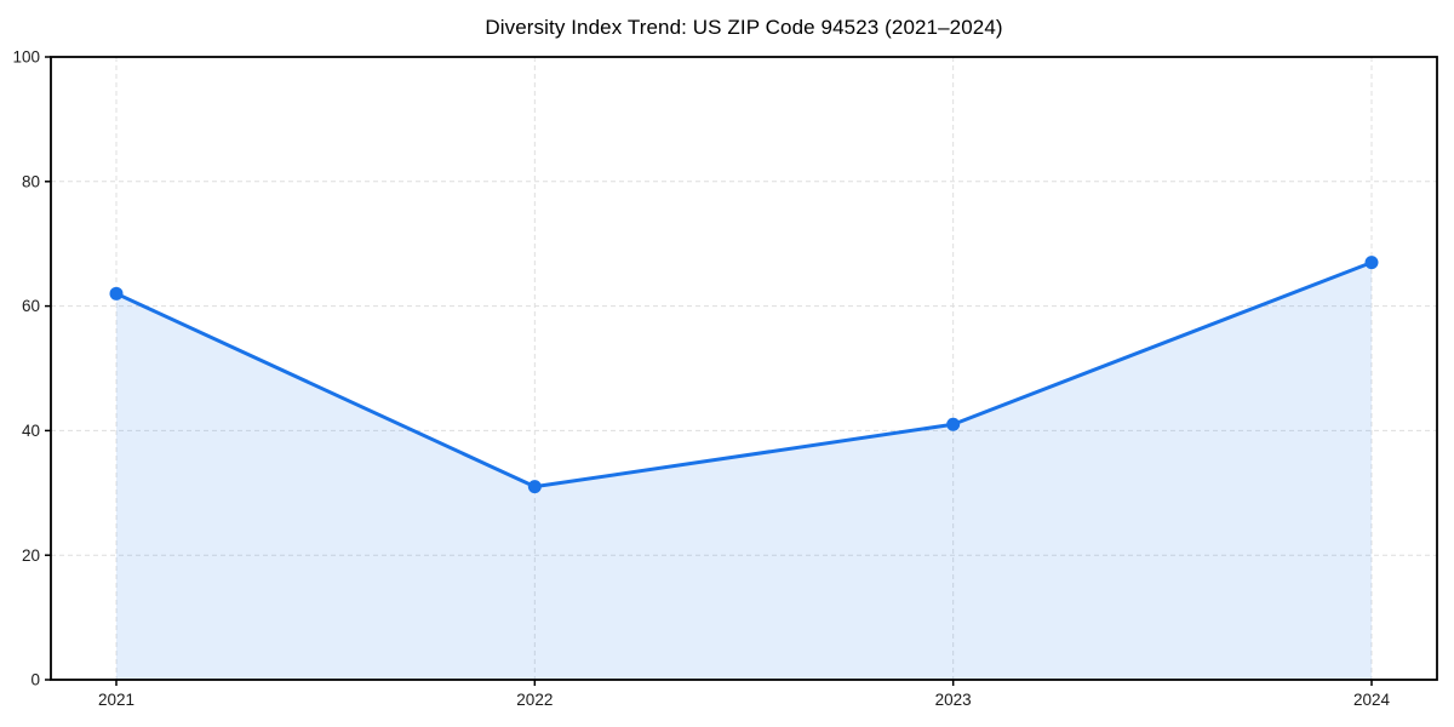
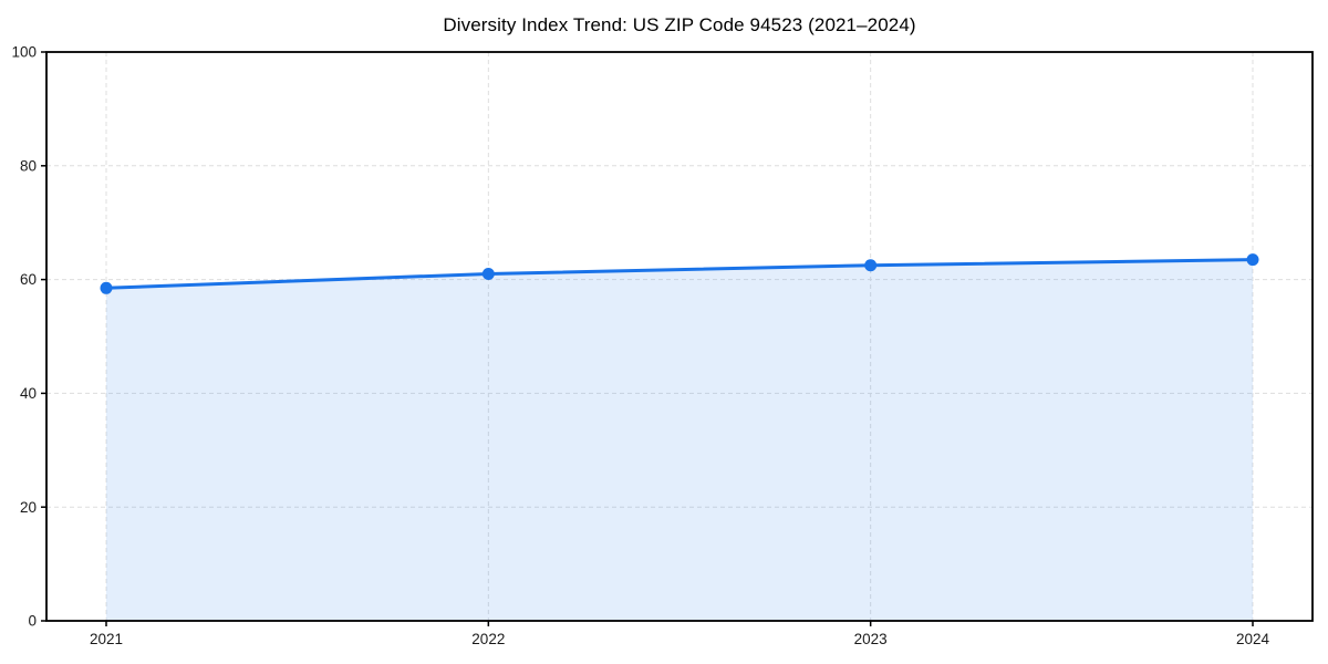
2021: 62 -> 58
2022: 31 -> 61
2023: 41 -> 62
2024: 67 -> 64
